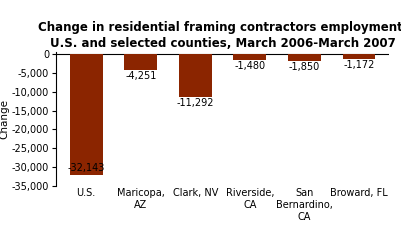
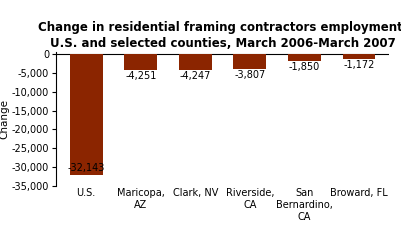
Clark, NV: -11,292 -> -4,247
Riverside, CA: -1,480 -> -3,807
